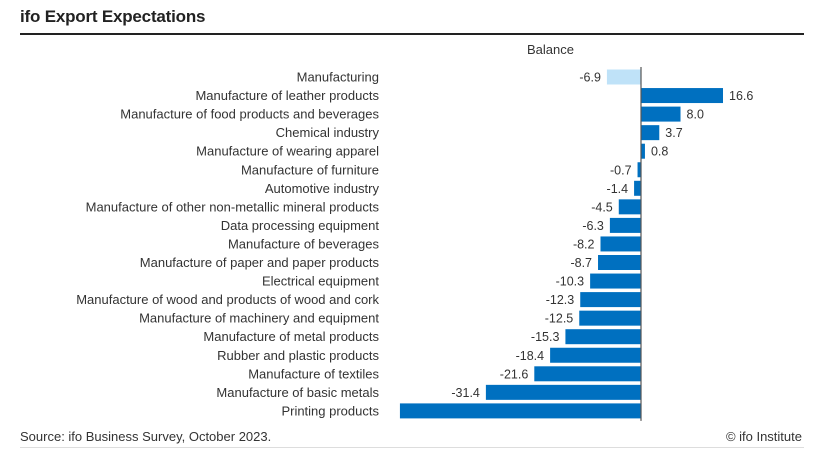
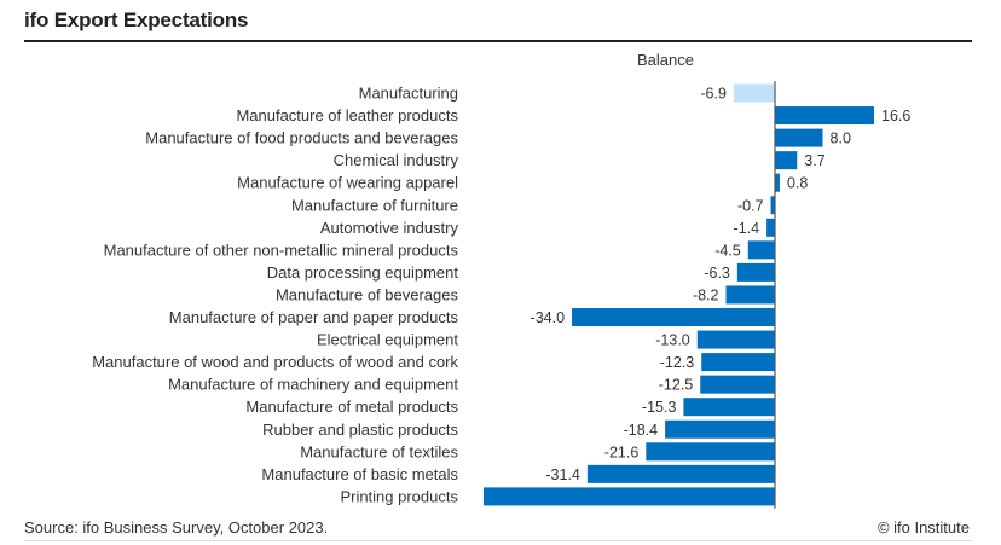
Manufacture of paper and paper products: -8.7 -> -34.0
Electrical equipment: -10.3 -> -13.0
